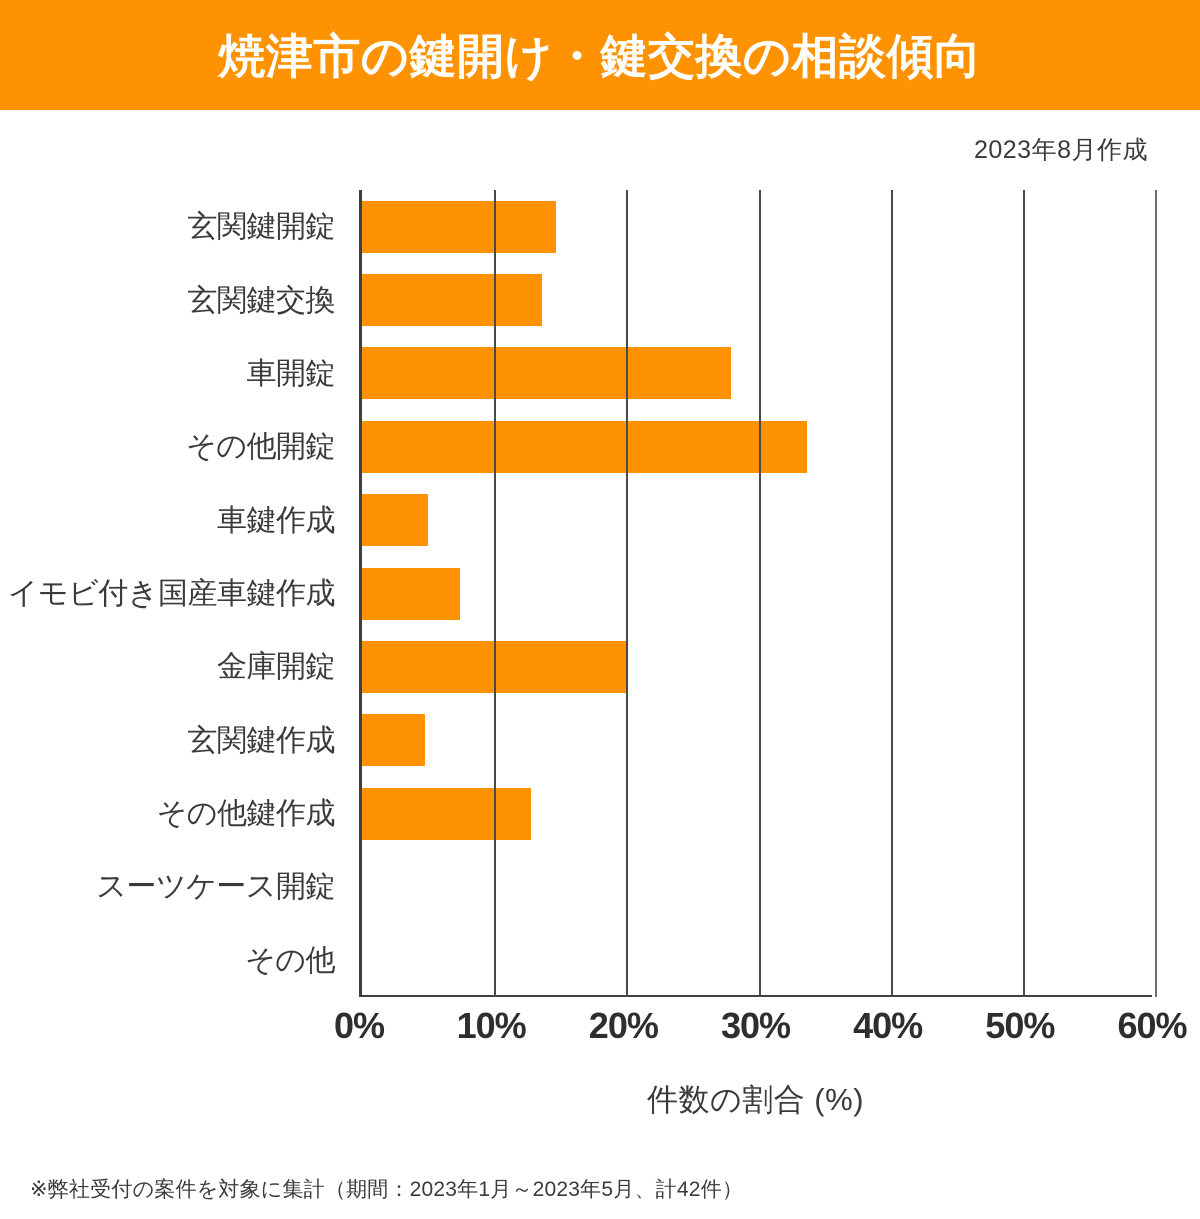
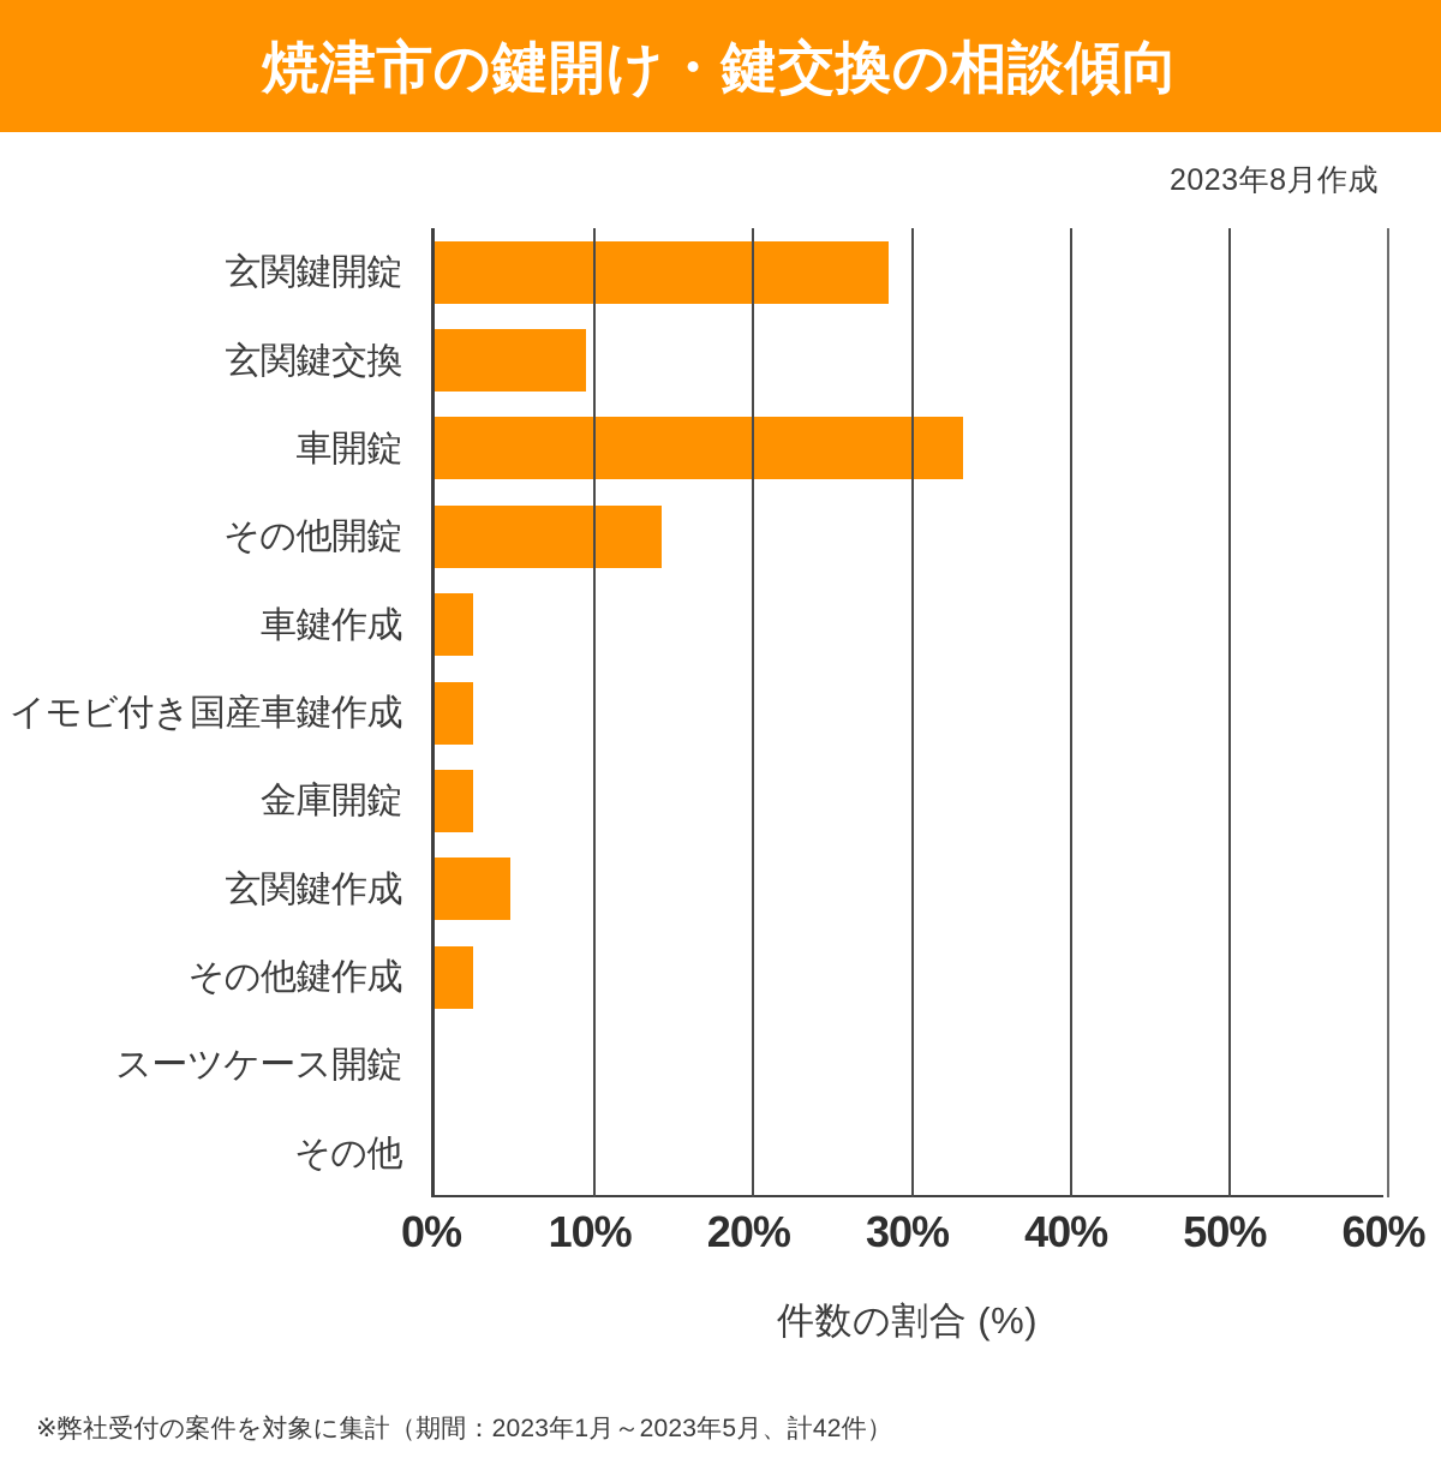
玄関鍵開錠: 14.7% -> 28.6%
玄関鍵交換: 13.6% -> 9.5%
車開錠: 27.9% -> 33.3%
その他開錠: 33.7% -> 14.3%
車鍵作成: 5.0% -> 2.4%
イモビ付き国産車鍵作成: 7.4% -> 2.4%
金庫開錠: 20.1% -> 2.4%
その他鍵作成: 12.8% -> 2.4%
